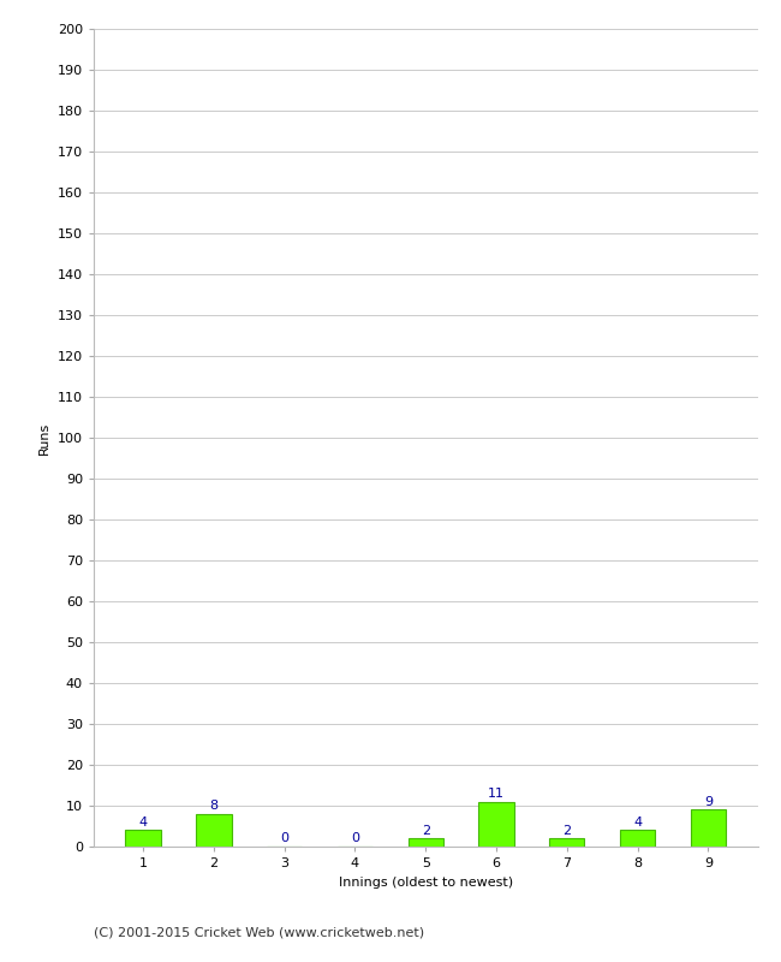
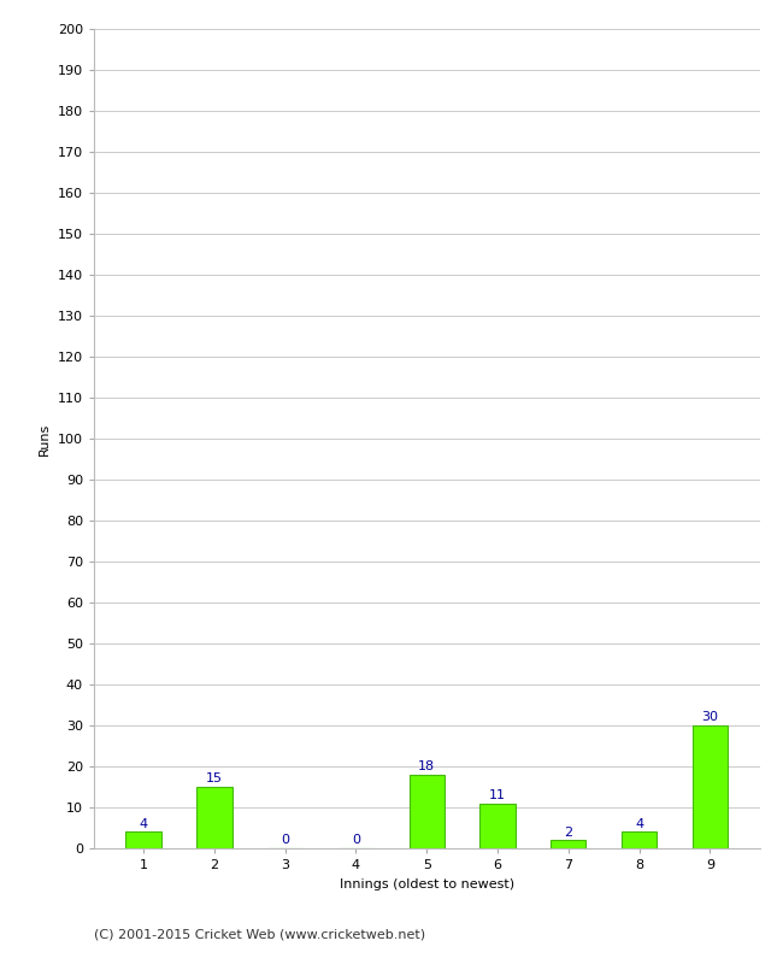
2: 8 -> 15
5: 2 -> 18
9: 9 -> 30
